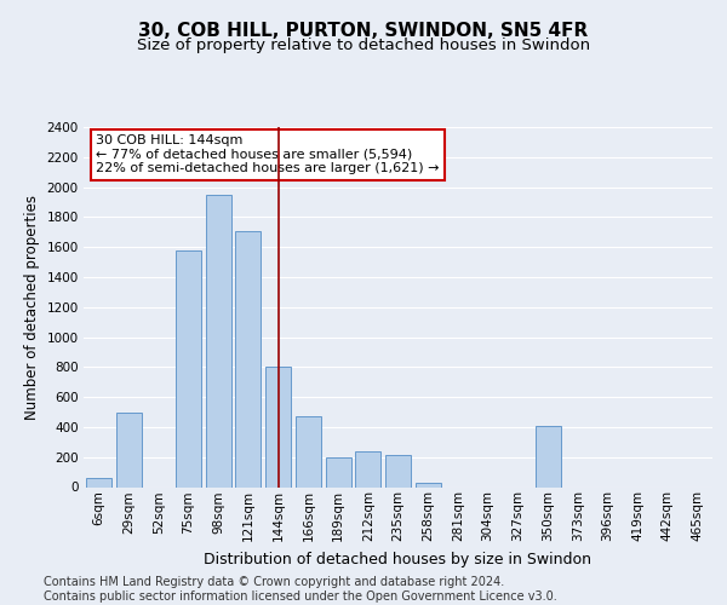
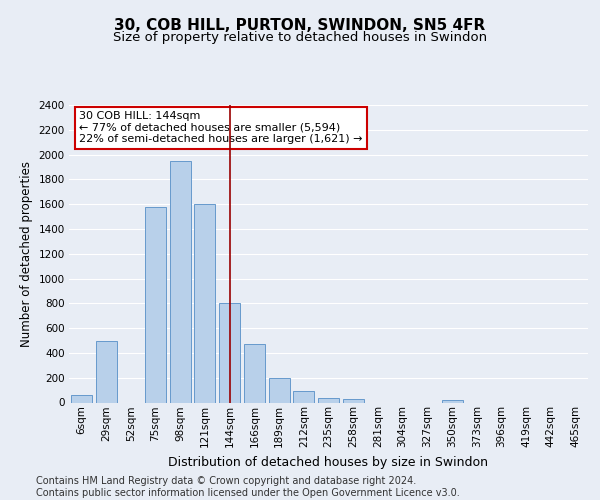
121sqm: 1710 -> 1600
212sqm: 240 -> 90
235sqm: 210 -> 40
350sqm: 410 -> 20
